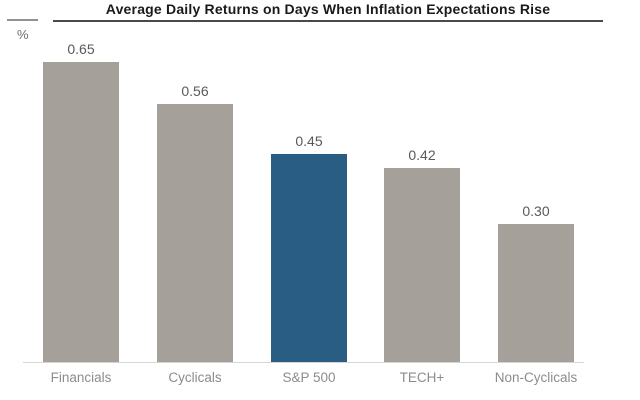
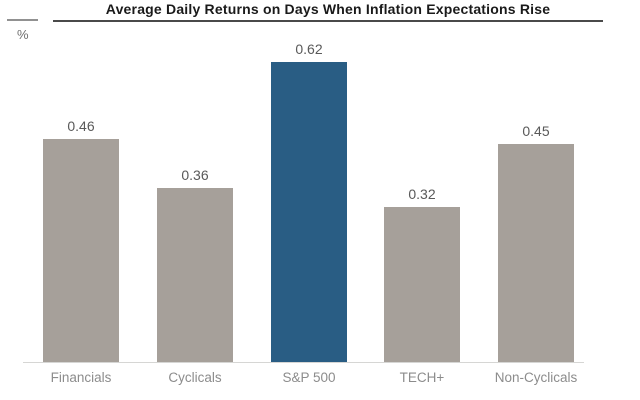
Financials: 0.65 -> 0.46
Cyclicals: 0.56 -> 0.36
S&P 500: 0.45 -> 0.62
TECH+: 0.42 -> 0.32
Non-Cyclicals: 0.30 -> 0.45
